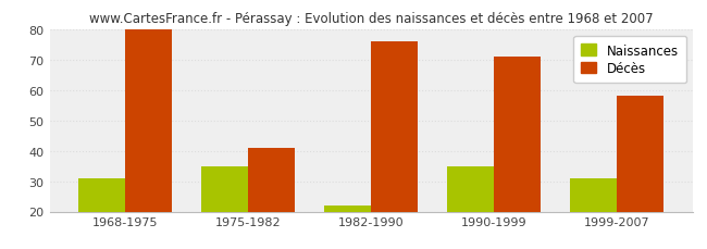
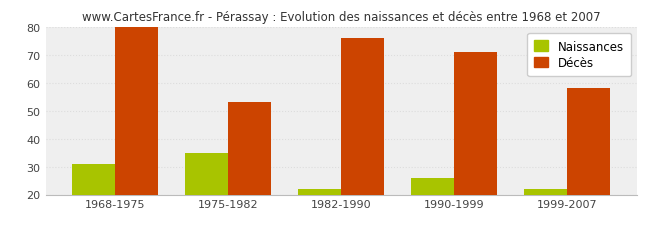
Décès/1975-1982: 41 -> 53
Naissances/1990-1999: 35 -> 26
Naissances/1999-2007: 31 -> 22
